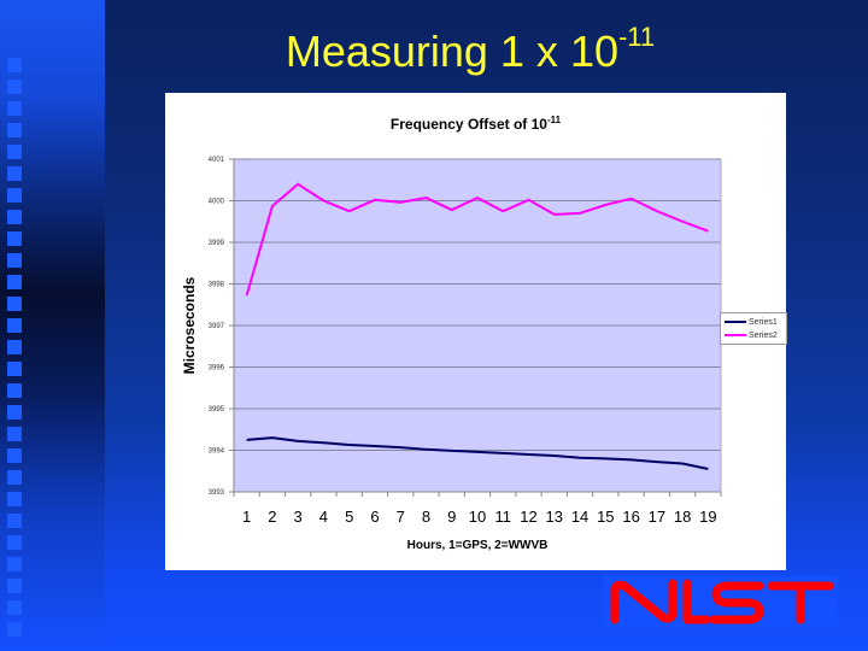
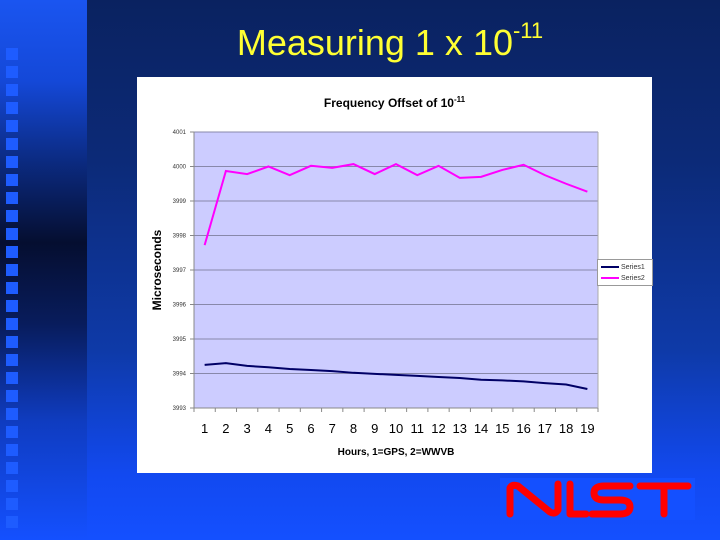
Series2/3: 4000.4 -> 3999.8
